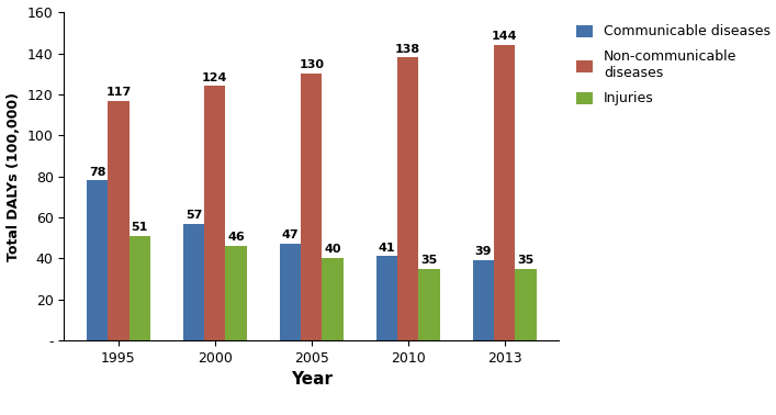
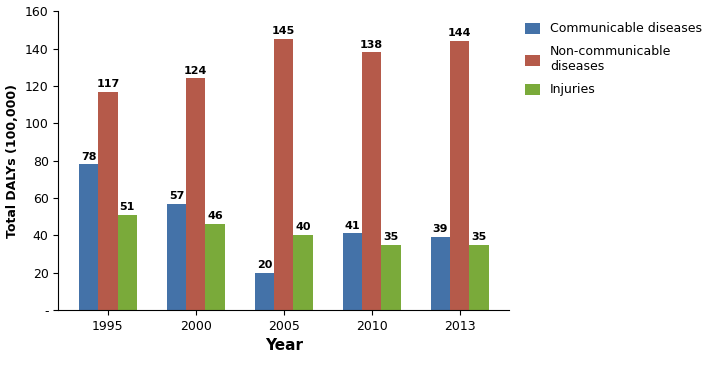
Communicable diseases/2005: 47 -> 20
Non-communicable diseases/2005: 130 -> 145
